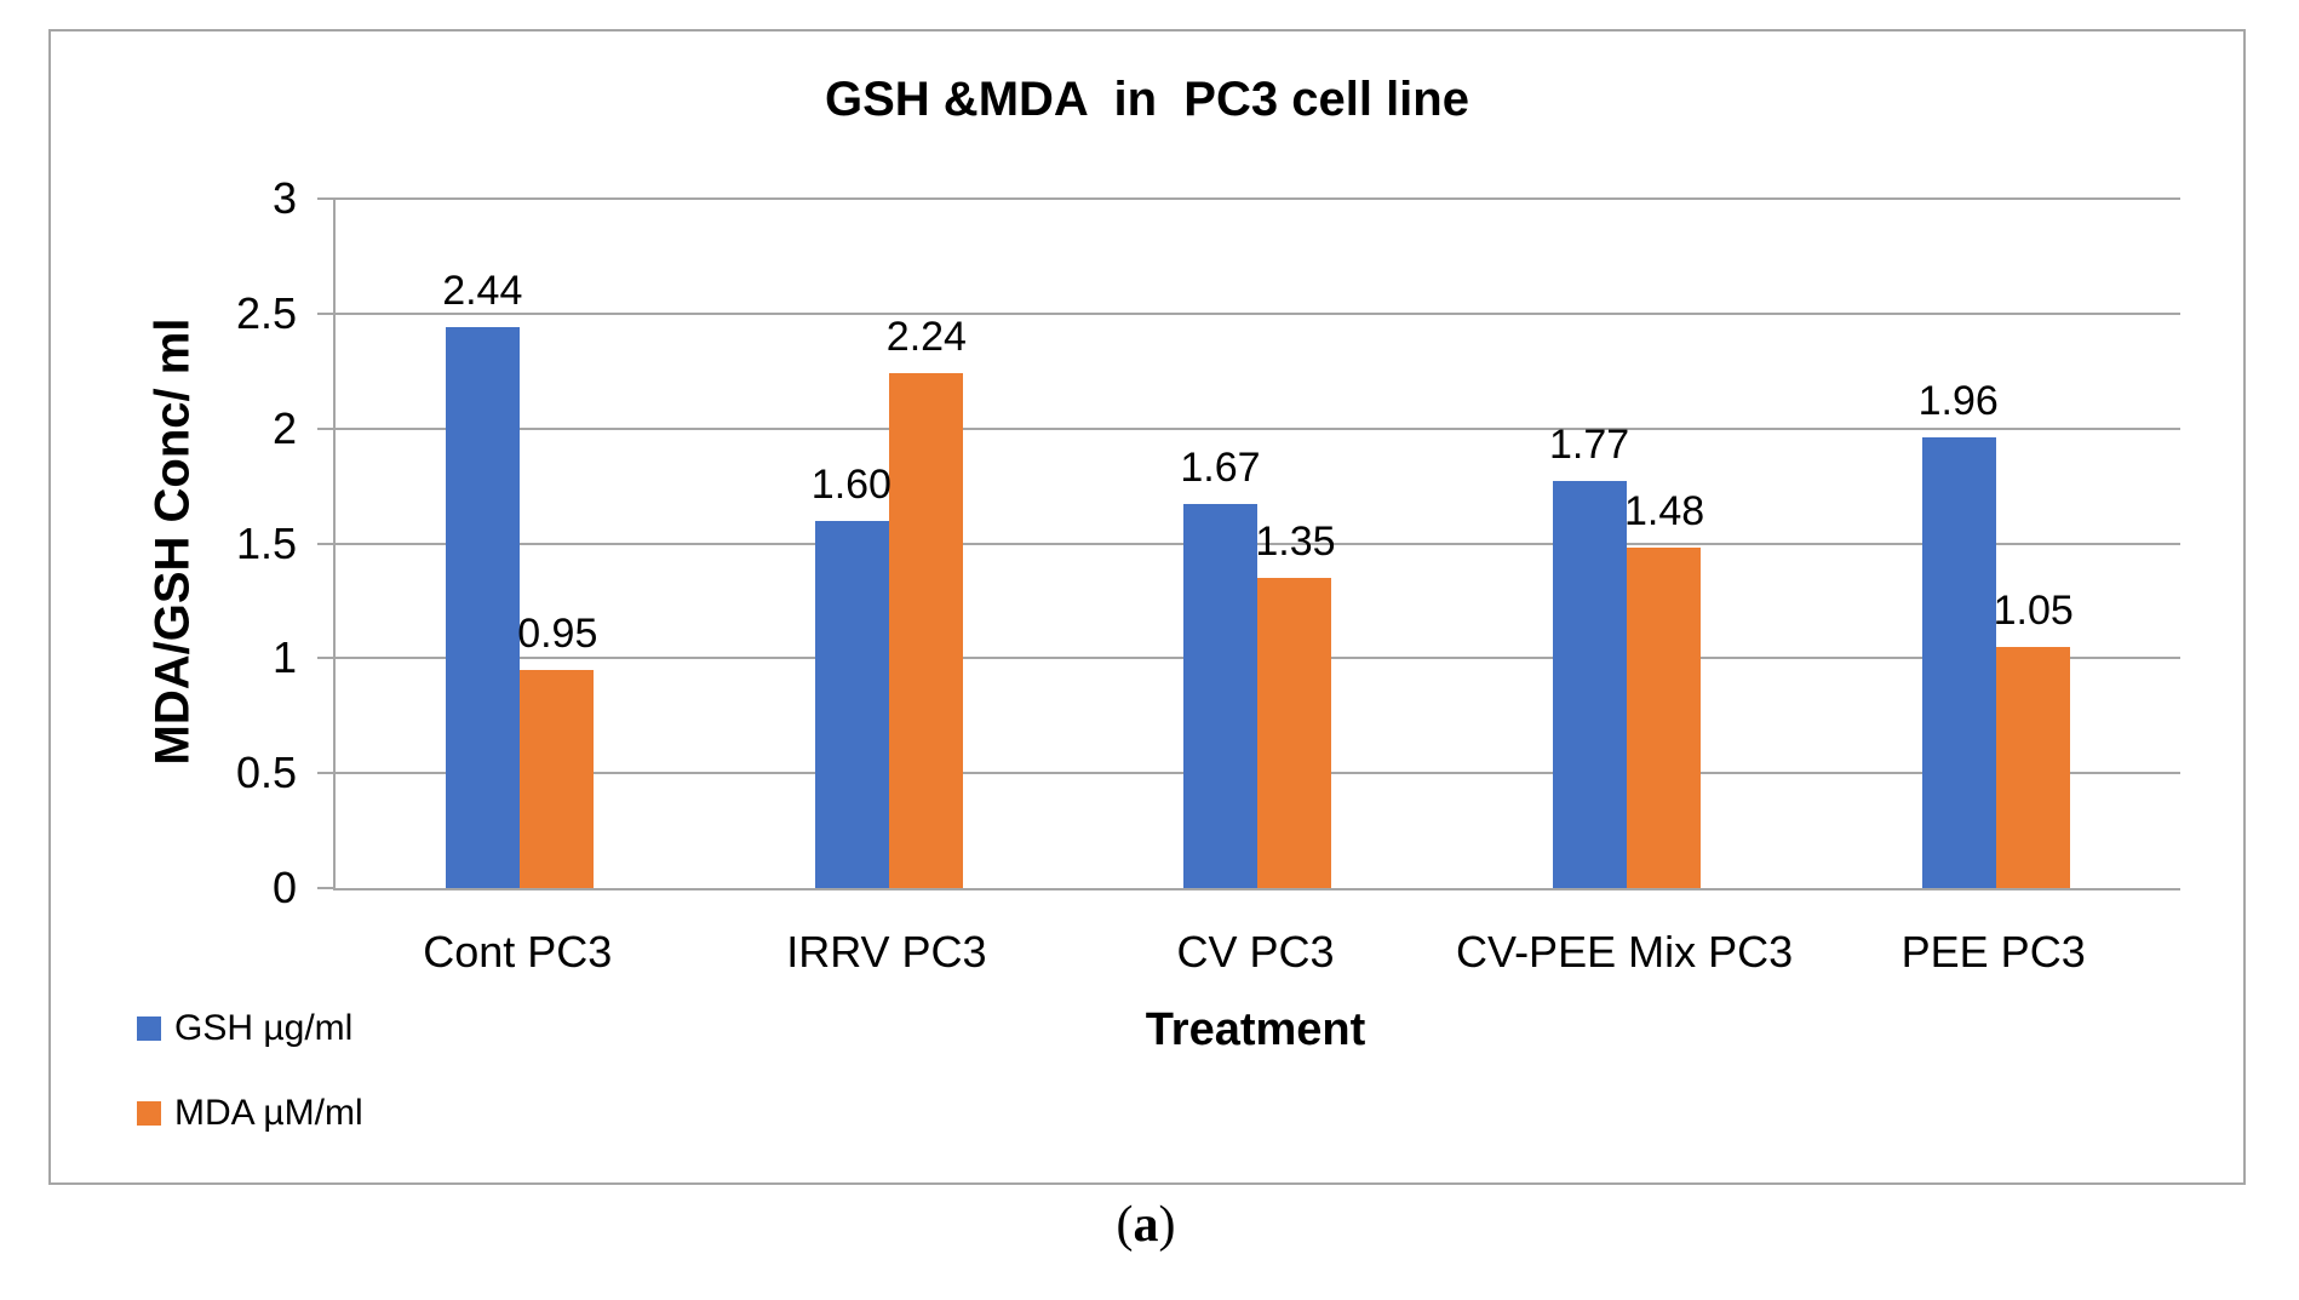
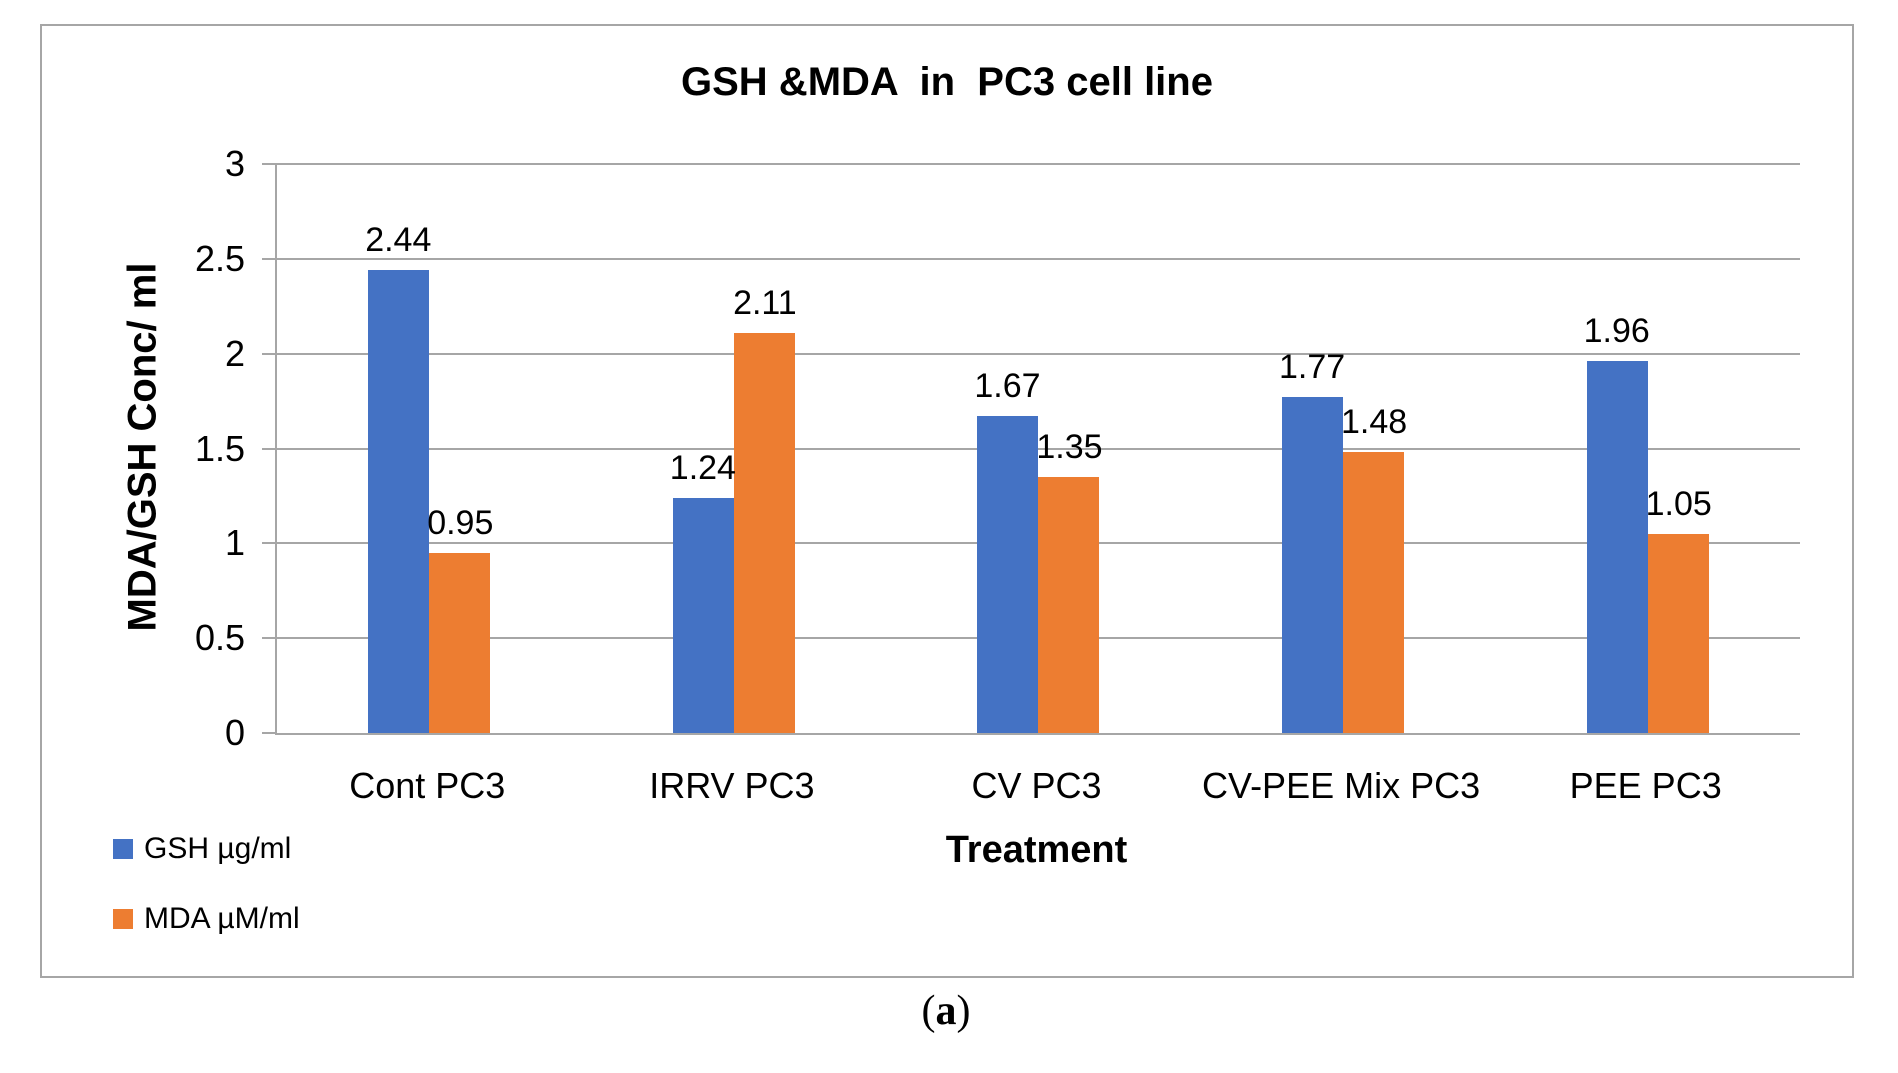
GSH µg/ml/IRRV PC3: 1.60 -> 1.24
MDA µM/ml/IRRV PC3: 2.24 -> 2.11
